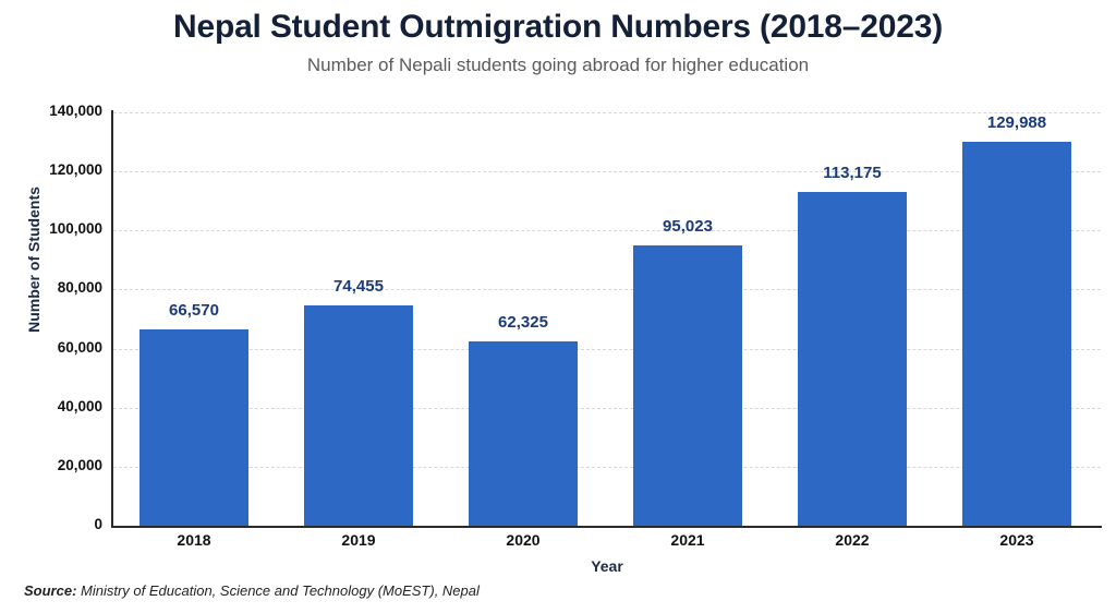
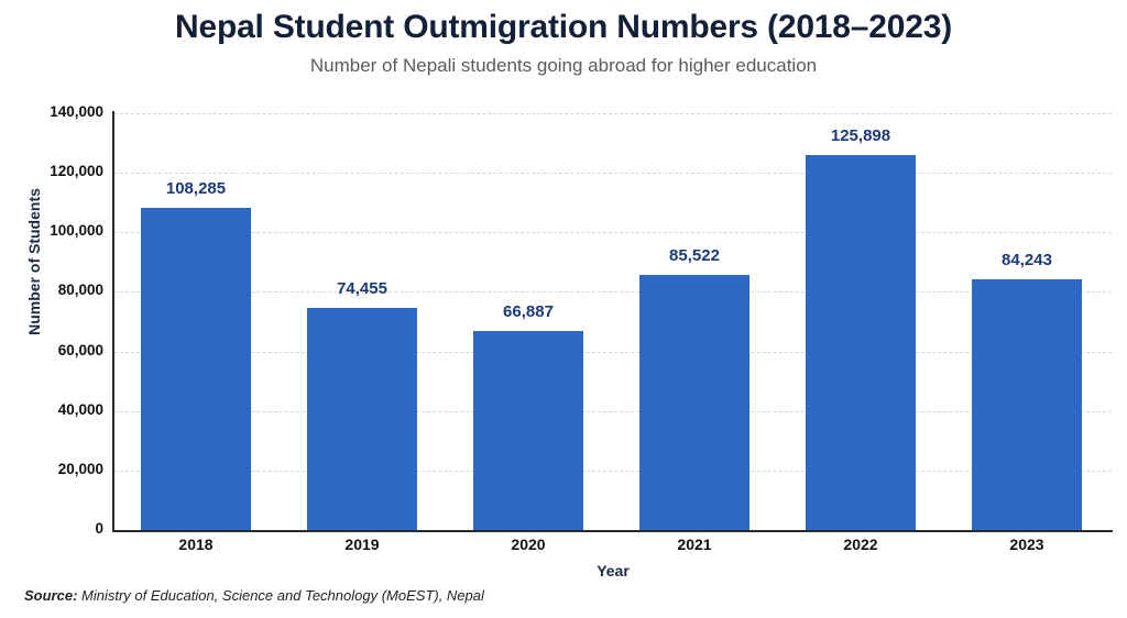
2018: 66,570 -> 108,285
2020: 62,325 -> 66,887
2021: 95,023 -> 85,522
2022: 113,175 -> 125,898
2023: 129,988 -> 84,243
